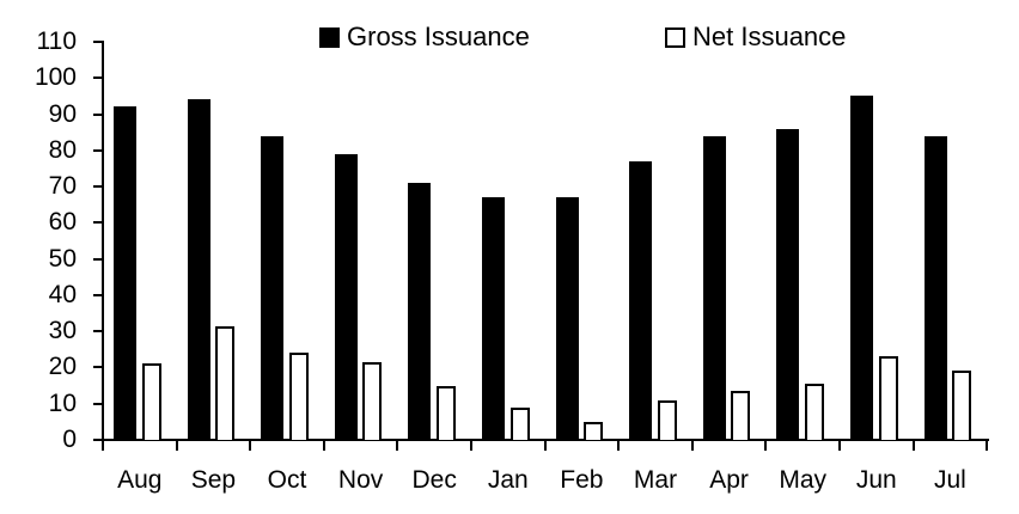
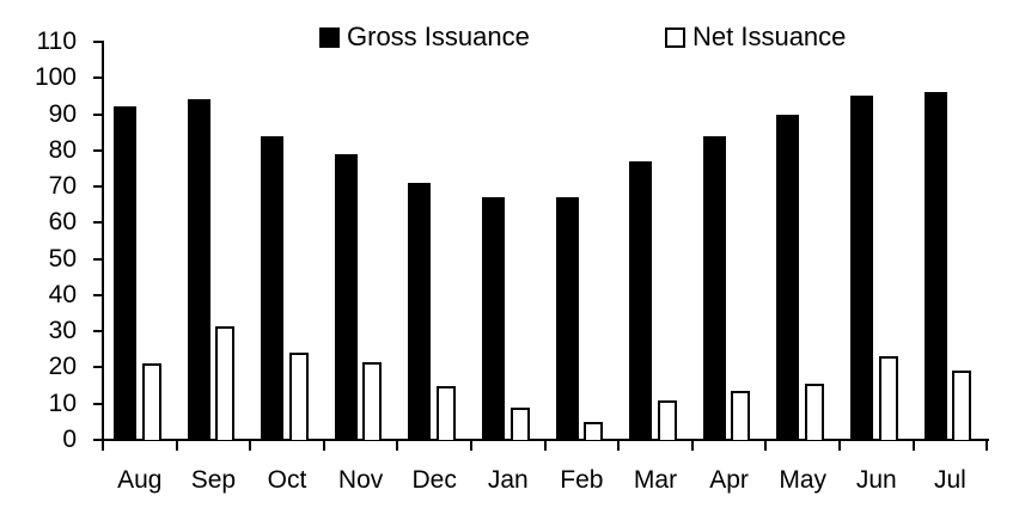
Gross Issuance/May: 86 -> 90
Gross Issuance/Jul: 84 -> 96
